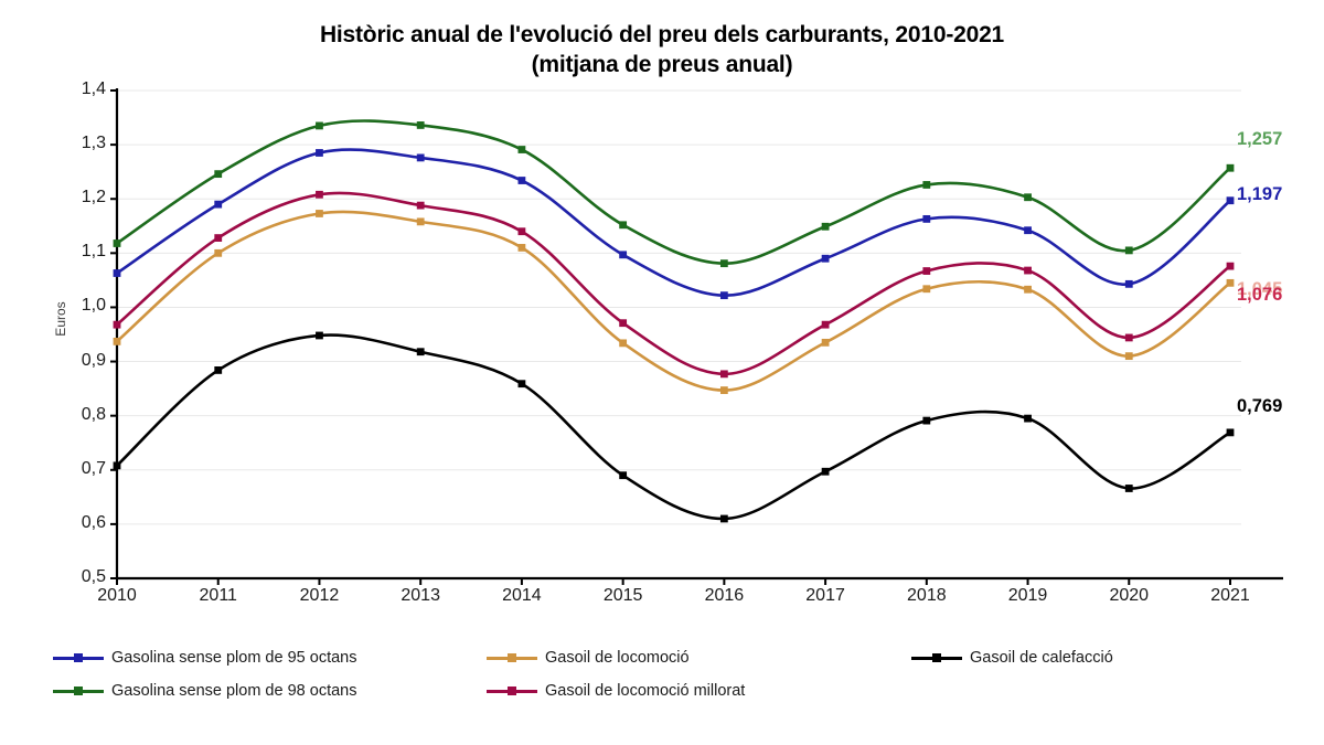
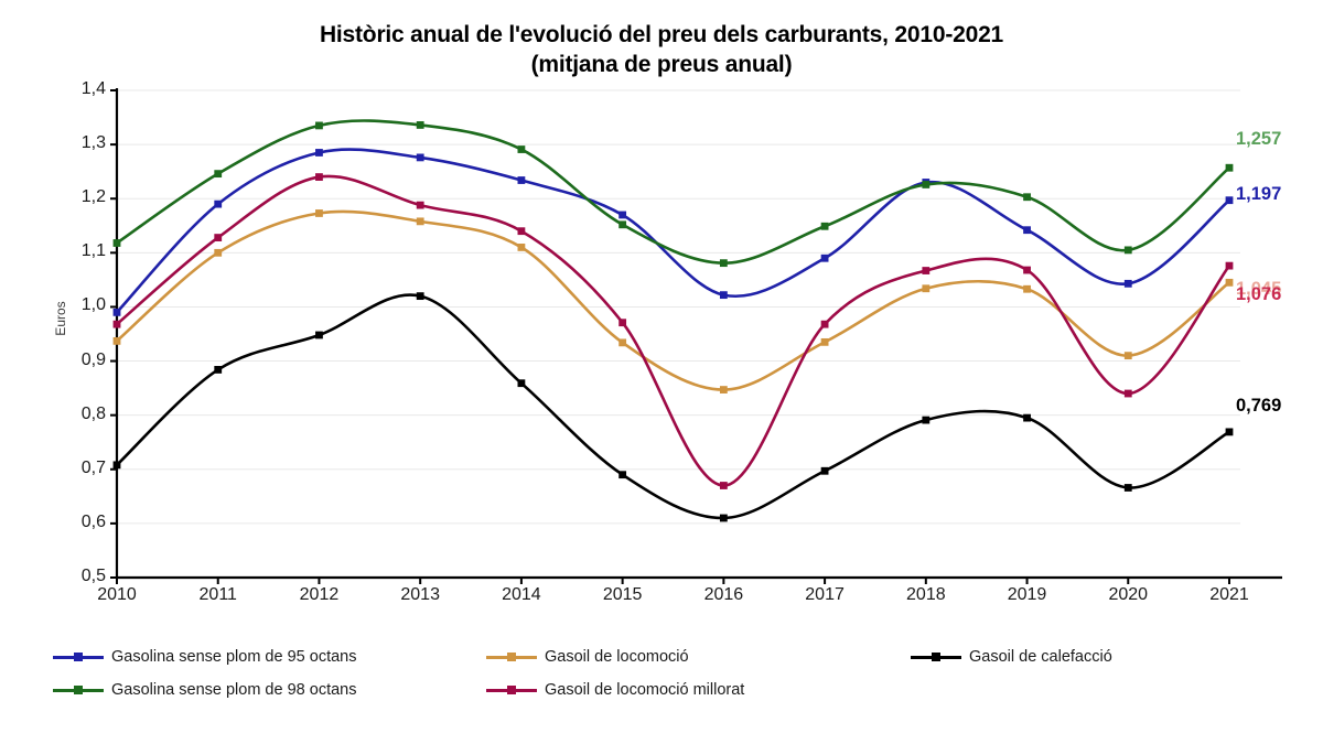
Gasolina sense plom de 95 octans/2010: 1,06 -> 0,99
Gasoil de locomoció millorat/2012: 1,21 -> 1,24
Gasoil de calefacció/2013: 0,92 -> 1,02
Gasolina sense plom de 95 octans/2015: 1,10 -> 1,17
Gasoil de locomoció millorat/2016: 0,88 -> 0,67
Gasolina sense plom de 95 octans/2018: 1,16 -> 1,23
Gasoil de locomoció millorat/2020: 0,94 -> 0,84
